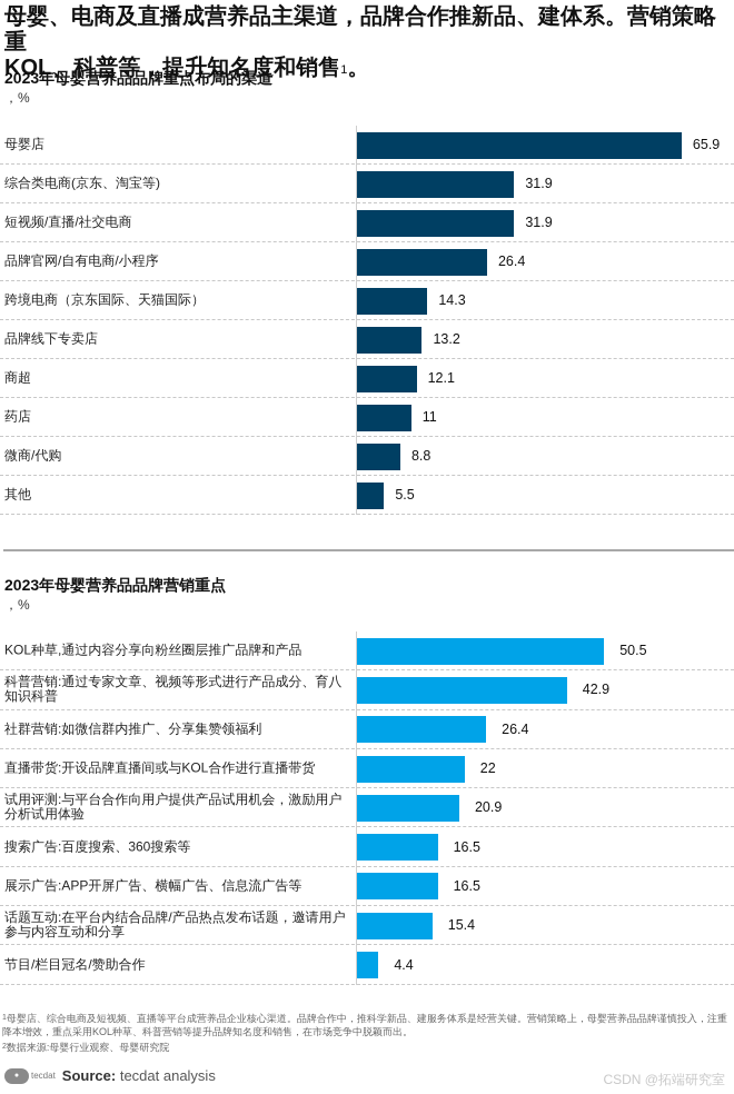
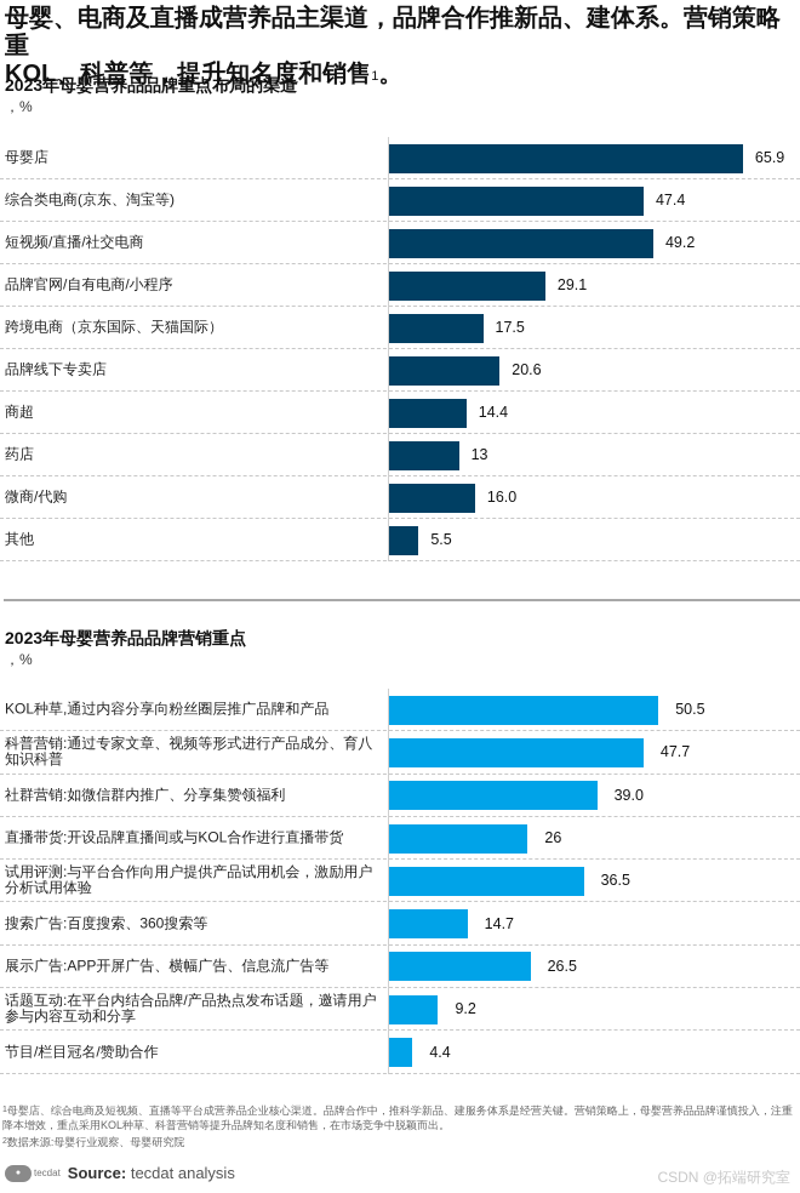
2023年母婴营养品品牌重点布局的渠道/综合类电商(京东、淘宝等): 31.9 -> 47.4
2023年母婴营养品品牌重点布局的渠道/短视频/直播/社交电商: 31.9 -> 49.2
2023年母婴营养品品牌重点布局的渠道/品牌官网/自有电商/小程序: 26.4 -> 29.1
2023年母婴营养品品牌重点布局的渠道/跨境电商（京东国际、天猫国际）: 14.3 -> 17.5
2023年母婴营养品品牌重点布局的渠道/品牌线下专卖店: 13.2 -> 20.6
2023年母婴营养品品牌重点布局的渠道/商超: 12.1 -> 14.4
2023年母婴营养品品牌重点布局的渠道/药店: 11 -> 13
2023年母婴营养品品牌重点布局的渠道/微商/代购: 8.8 -> 16.0
2023年母婴营养品品牌营销重点/科普营销:通过专家文章、视频等形式进行产品成分、育八知识科普: 42.9 -> 47.7
2023年母婴营养品品牌营销重点/社群营销:如微信群内推广、分享集赞领福利: 26.4 -> 39.0
2023年母婴营养品品牌营销重点/直播带货:开设品牌直播间或与KOL合作进行直播带货: 22 -> 26
2023年母婴营养品品牌营销重点/试用评测:与平台合作向用户提供产品试用机会，激励用户分析试用体验: 20.9 -> 36.5
2023年母婴营养品品牌营销重点/搜索广告:百度搜索、360搜索等: 16.5 -> 14.7
2023年母婴营养品品牌营销重点/展示广告:APP开屏广告、横幅广告、信息流广告等: 16.5 -> 26.5
2023年母婴营养品品牌营销重点/话题互动:在平台内结合品牌/产品热点发布话题，邀请用户参与内容互动和分享: 15.4 -> 9.2
